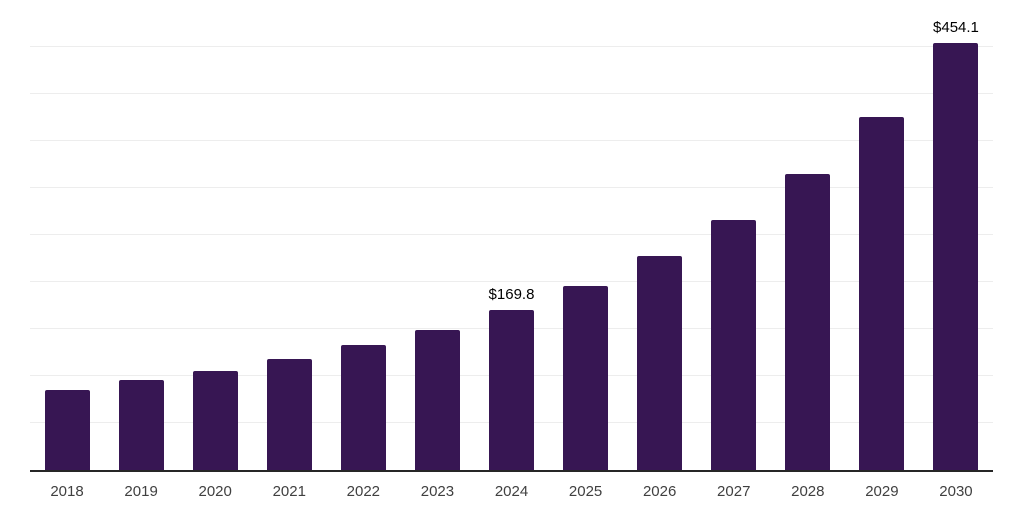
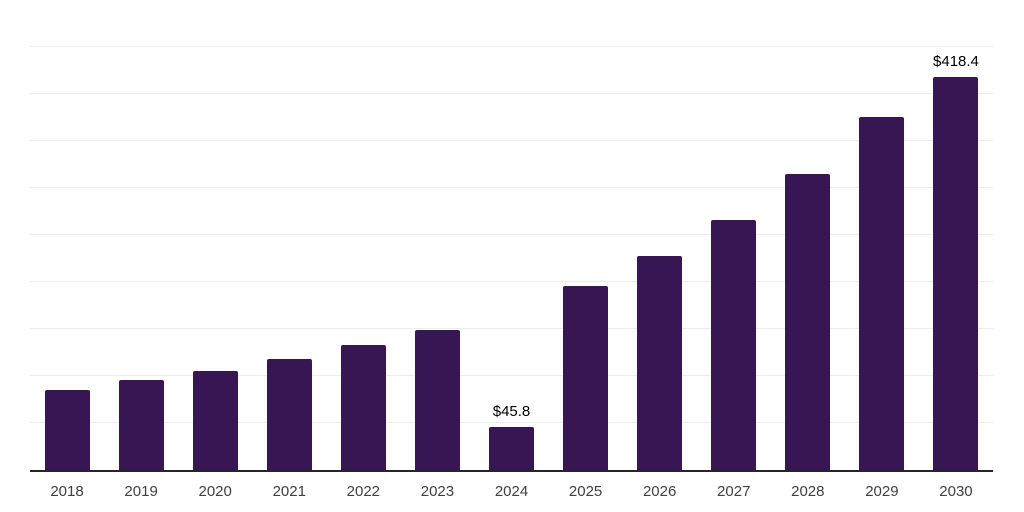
2024: $169.8 -> $45.8
2030: $454.1 -> $418.4
